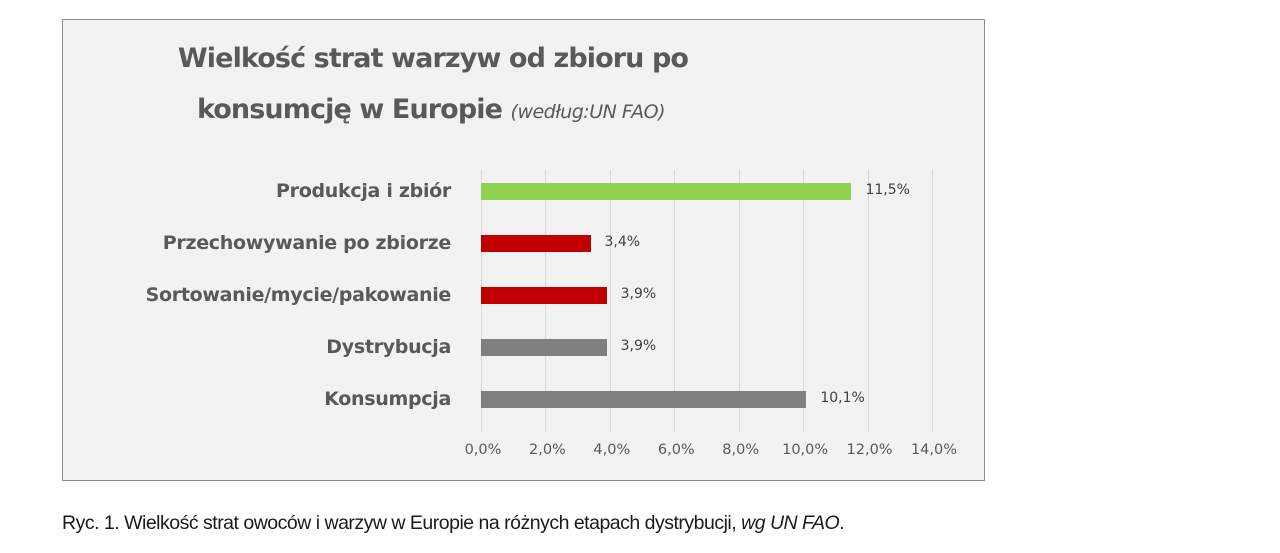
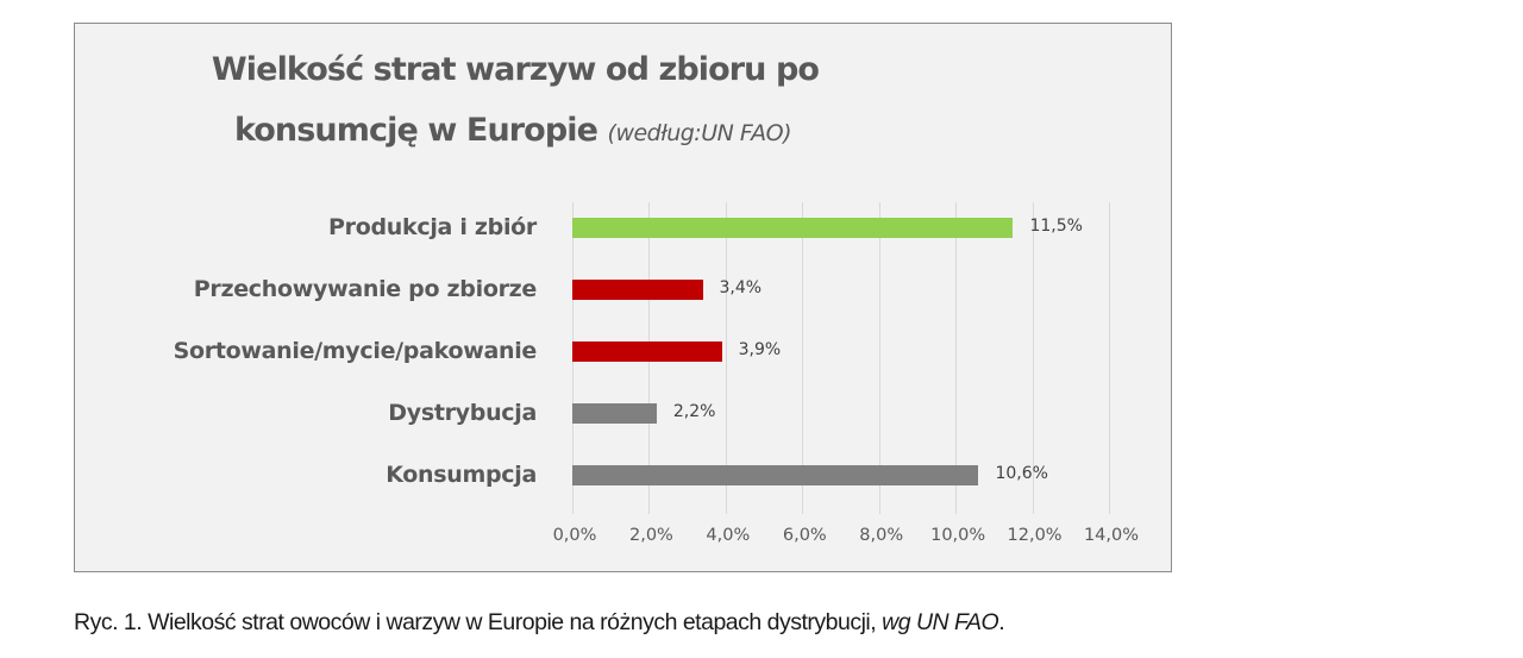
Dystrybucja: 3,9% -> 2,2%
Konsumpcja: 10,1% -> 10,6%
